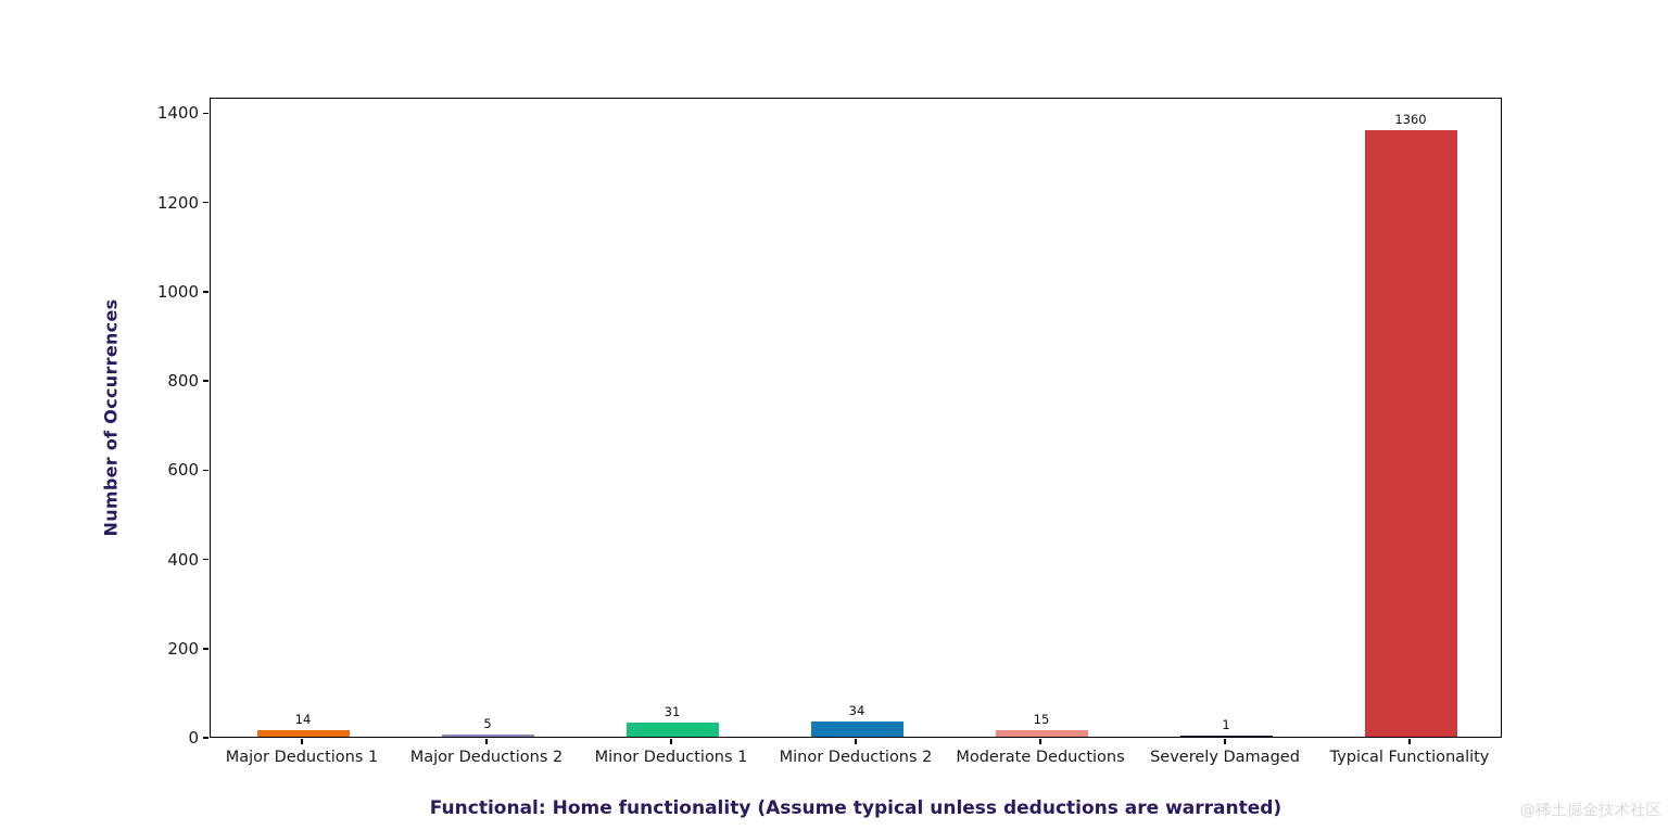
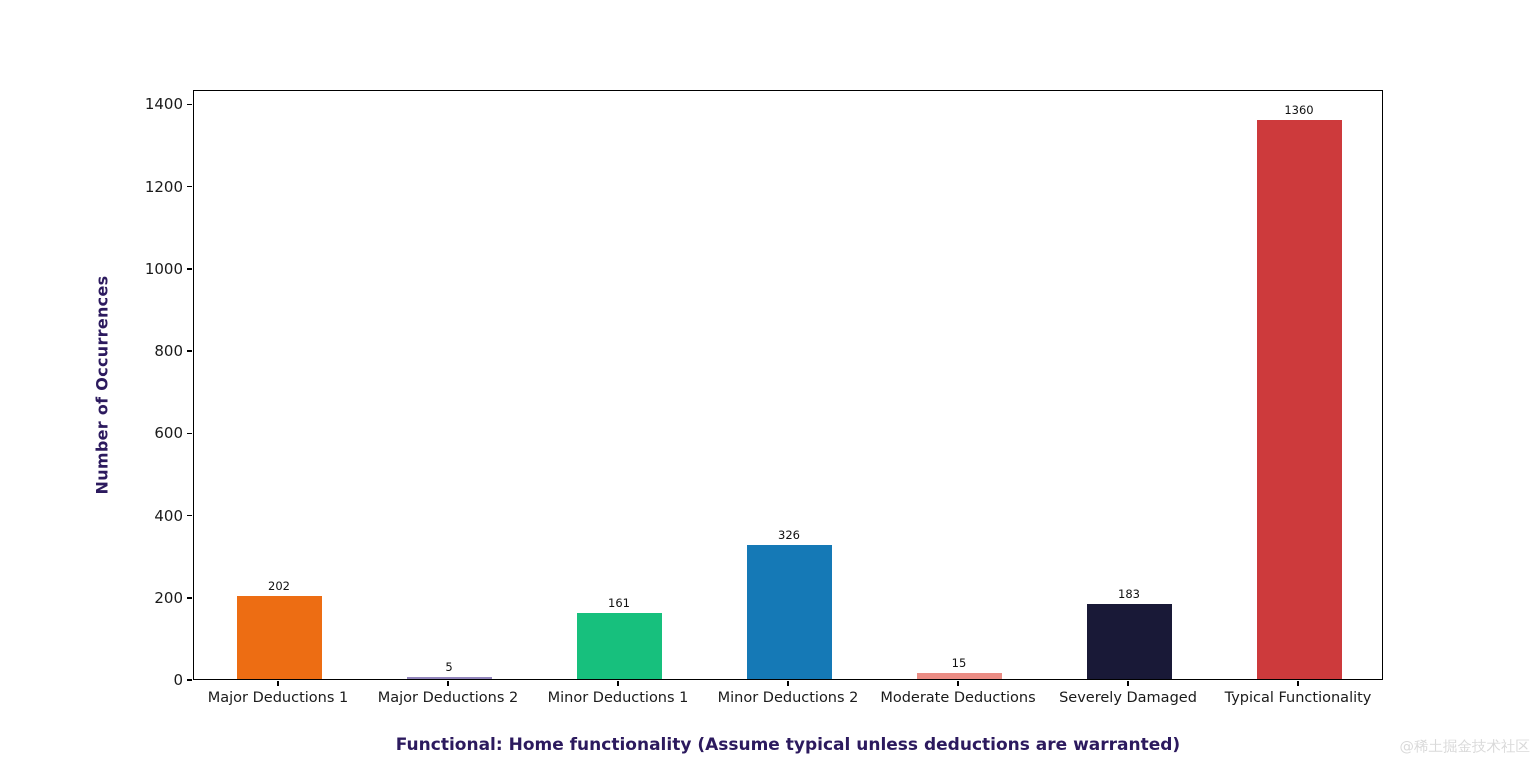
Major Deductions 1: 14 -> 202
Minor Deductions 1: 31 -> 161
Minor Deductions 2: 34 -> 326
Severely Damaged: 1 -> 183
